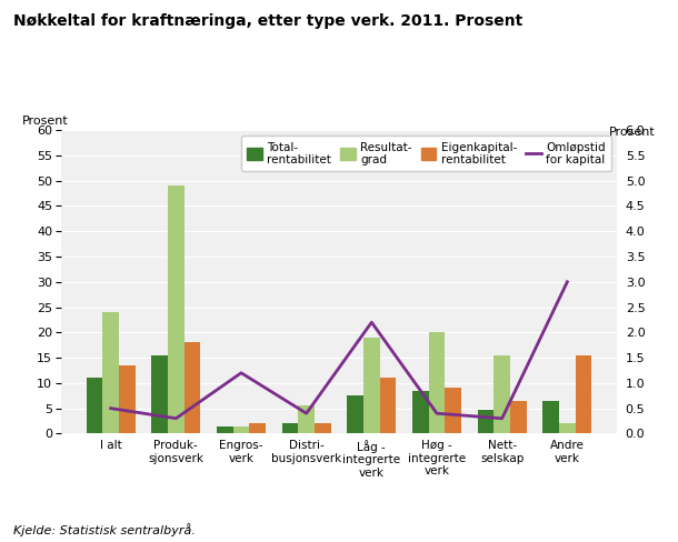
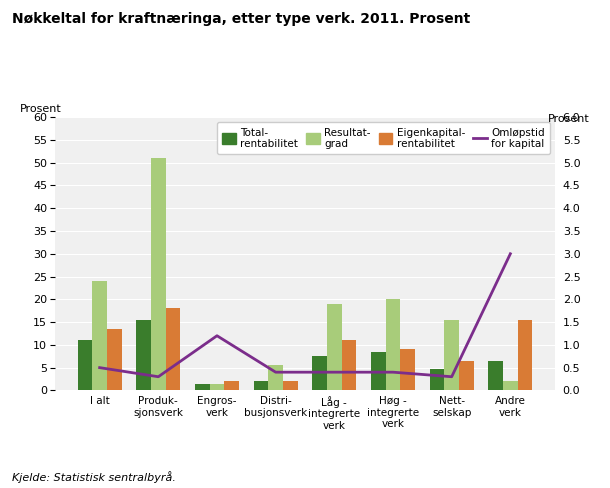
Resultat- grad/Produk- sjonsverk: 49.0 -> 51.0
Omløpstid for kapital/Låg - integrerte verk: 2.2 -> 0.4
